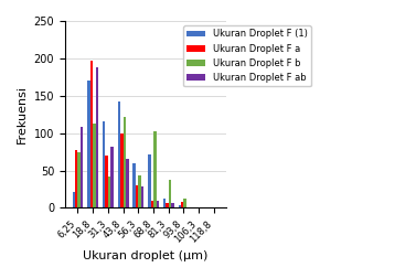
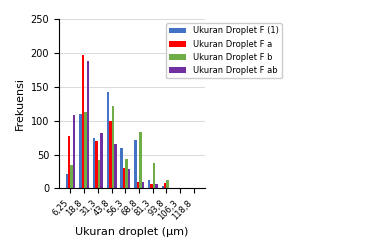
Ukuran Droplet F b/6,25: 74 -> 35
Ukuran Droplet F (1)/18,8: 170 -> 110
Ukuran Droplet F (1)/31,3: 116 -> 75
Ukuran Droplet F b/68,8: 102 -> 84
